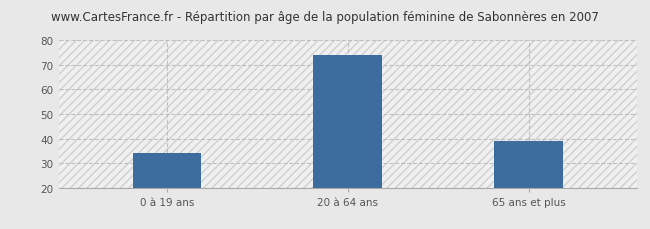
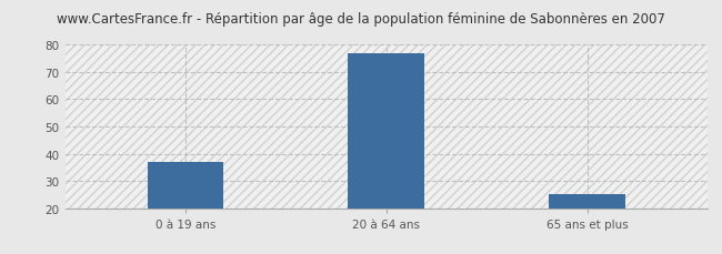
0 à 19 ans: 34 -> 37
20 à 64 ans: 74 -> 77
65 ans et plus: 39 -> 25
